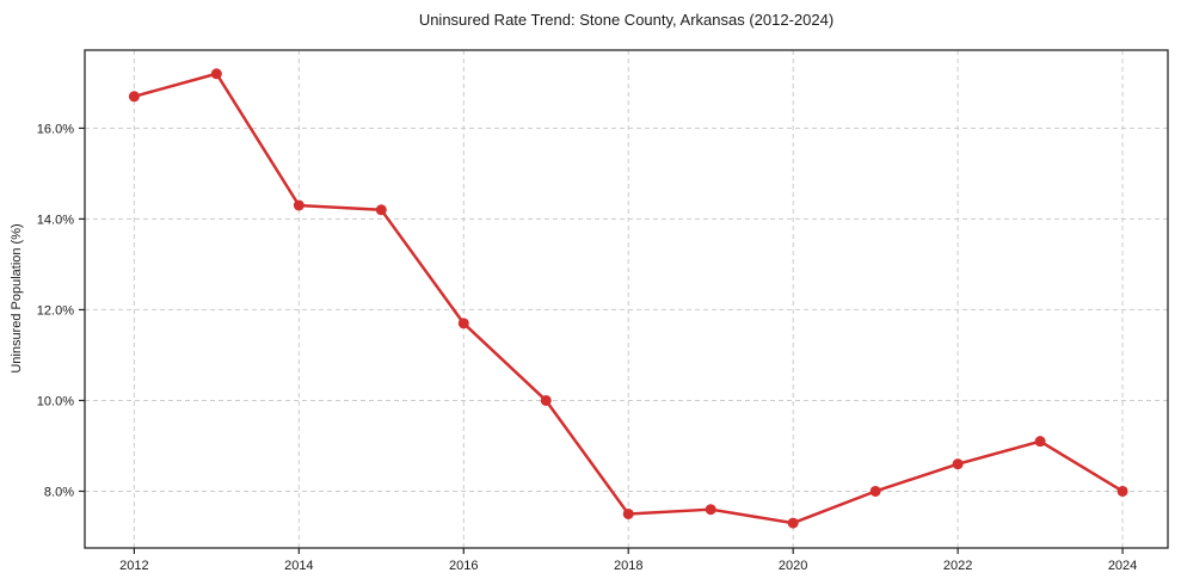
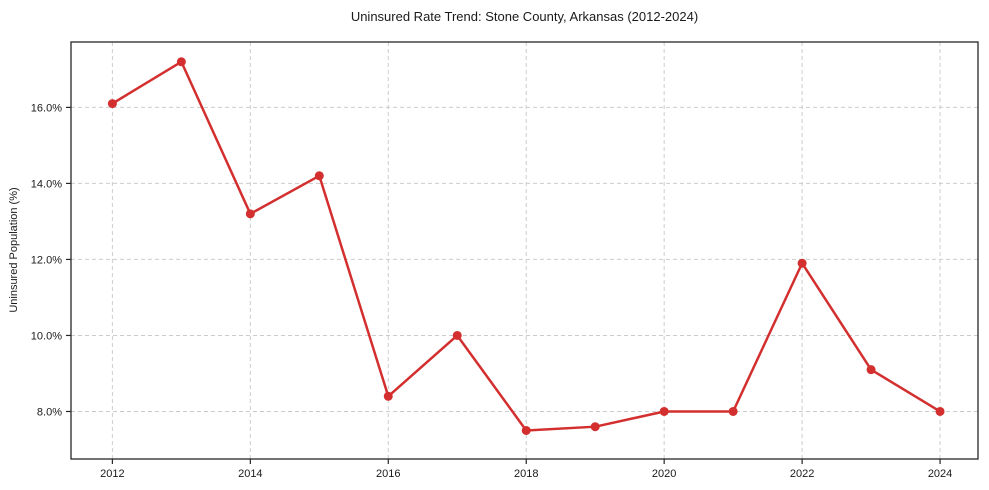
2012: 16.7% -> 16.1%
2014: 14.3% -> 13.2%
2016: 11.7% -> 8.4%
2020: 7.3% -> 8.0%
2022: 8.6% -> 11.9%
